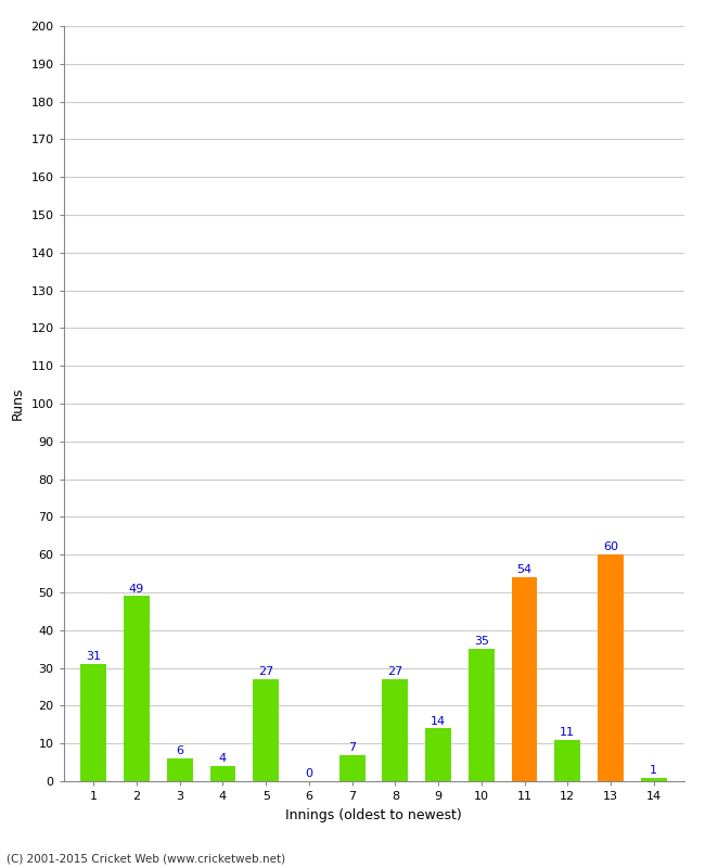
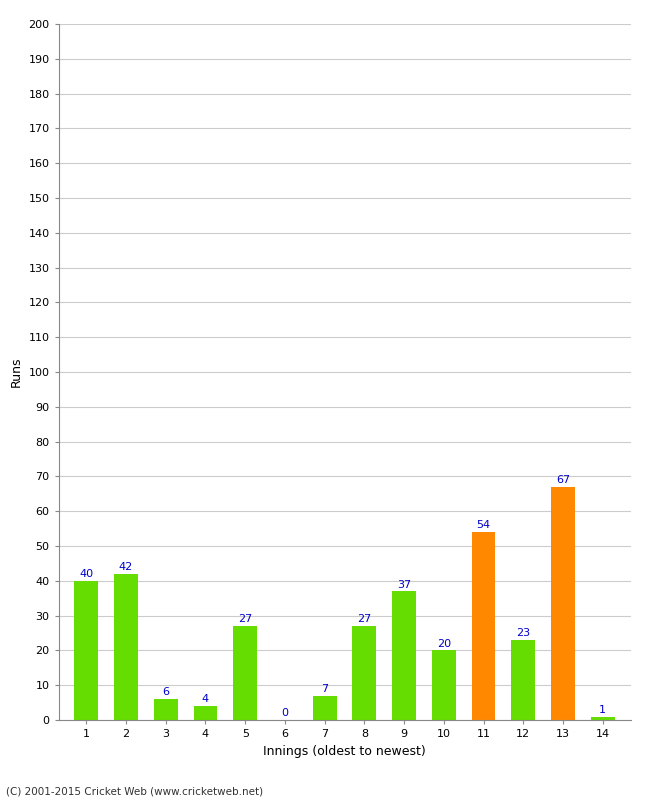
1: 31 -> 40
2: 49 -> 42
9: 14 -> 37
10: 35 -> 20
12: 11 -> 23
13: 60 -> 67
